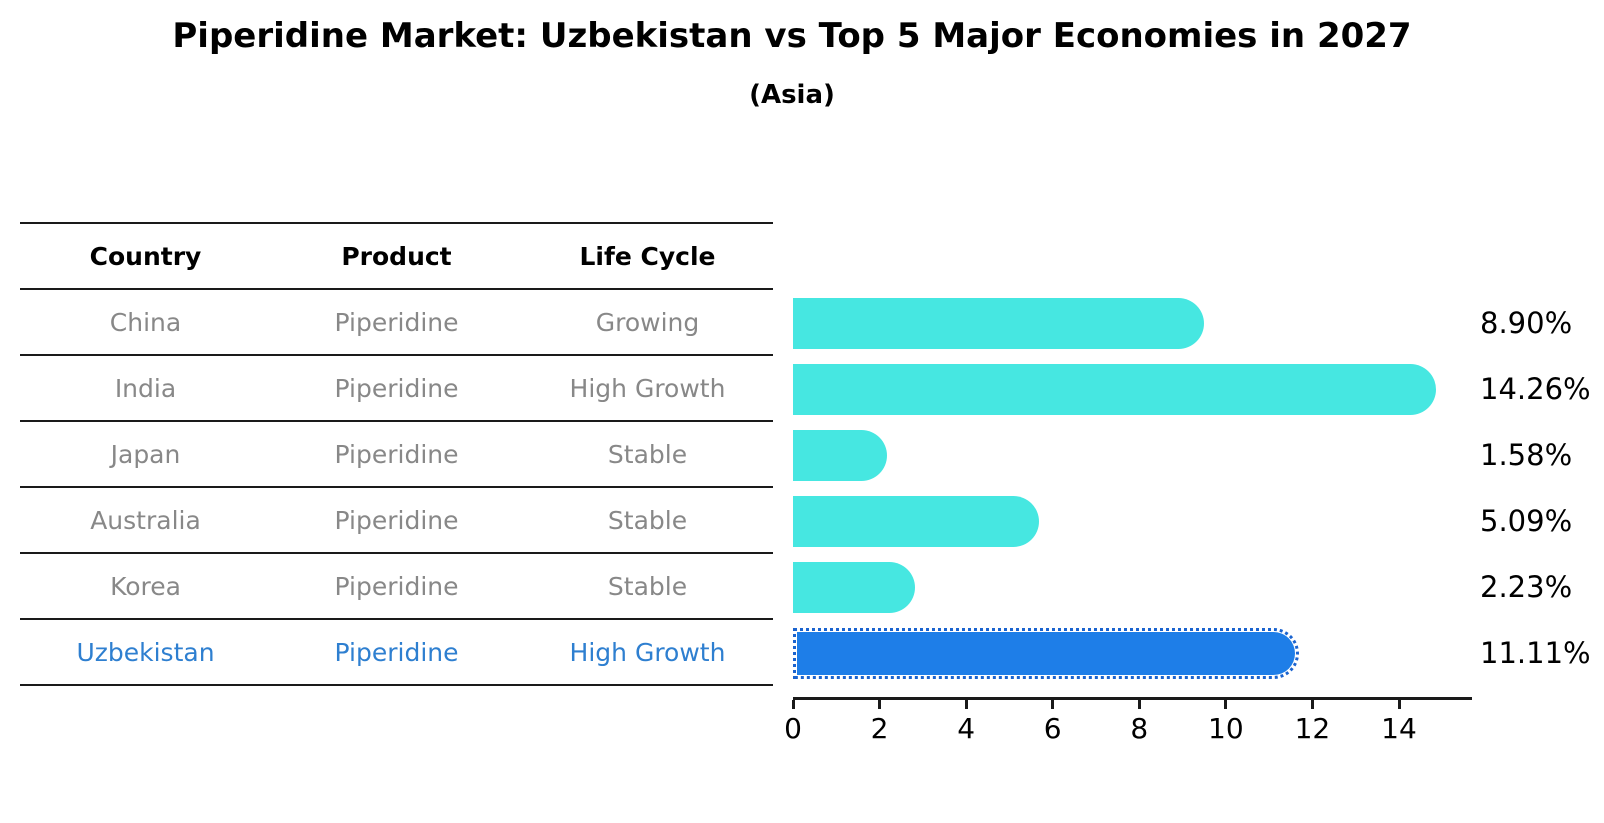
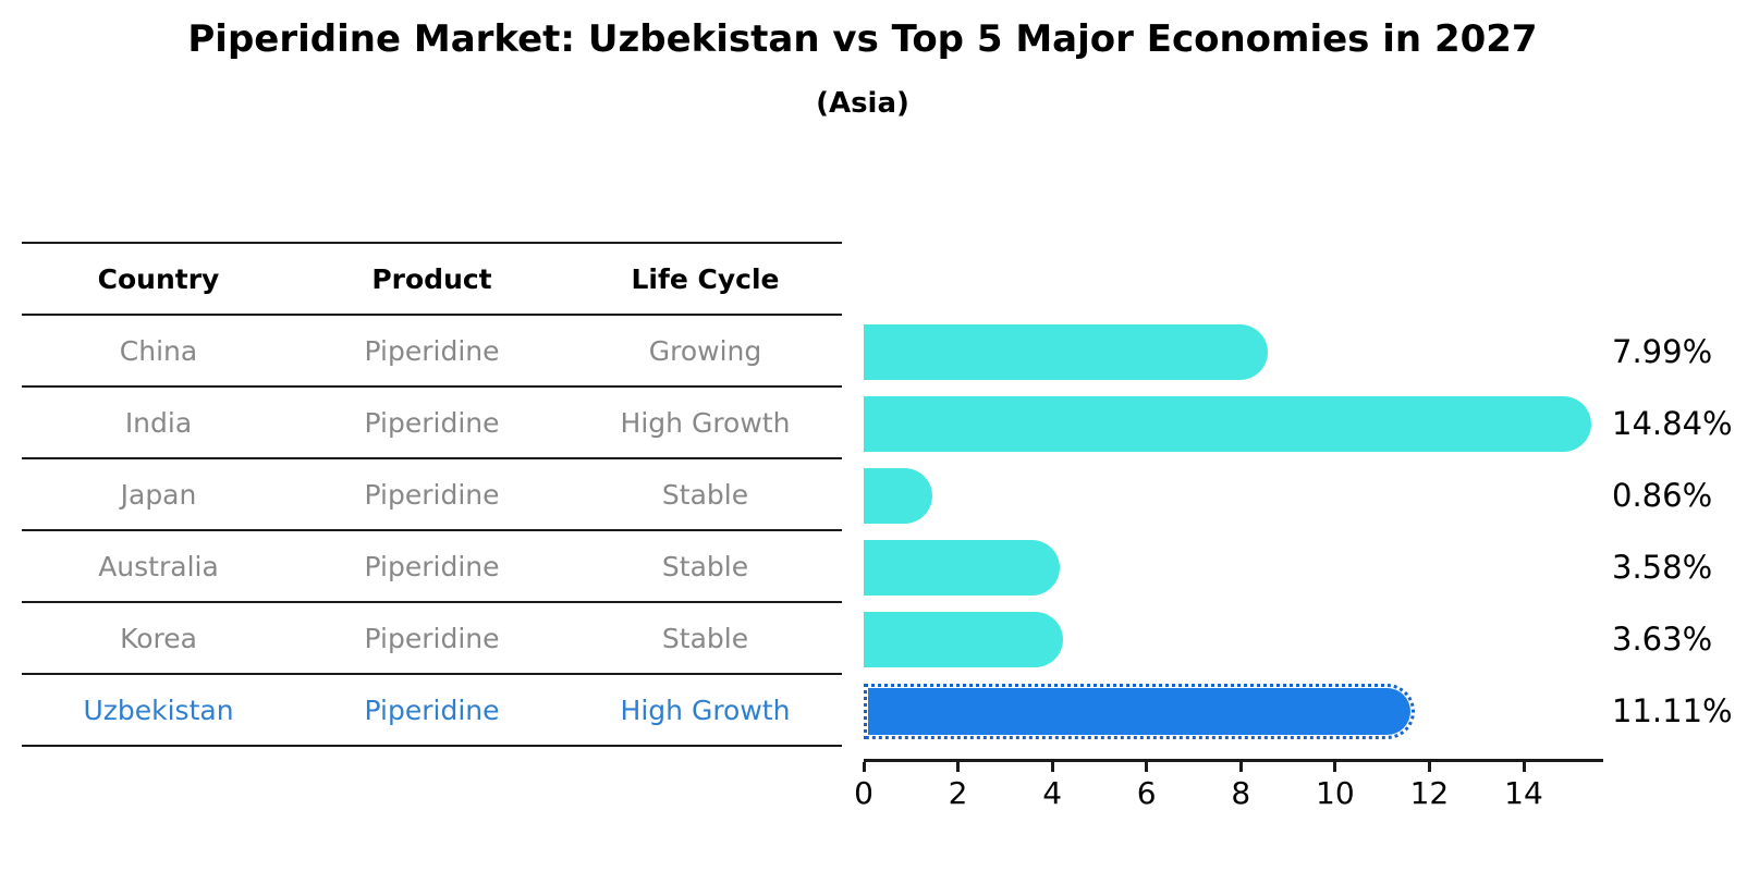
China: 8.90% -> 7.99%
India: 14.26% -> 14.84%
Japan: 1.58% -> 0.86%
Australia: 5.09% -> 3.58%
Korea: 2.23% -> 3.63%
